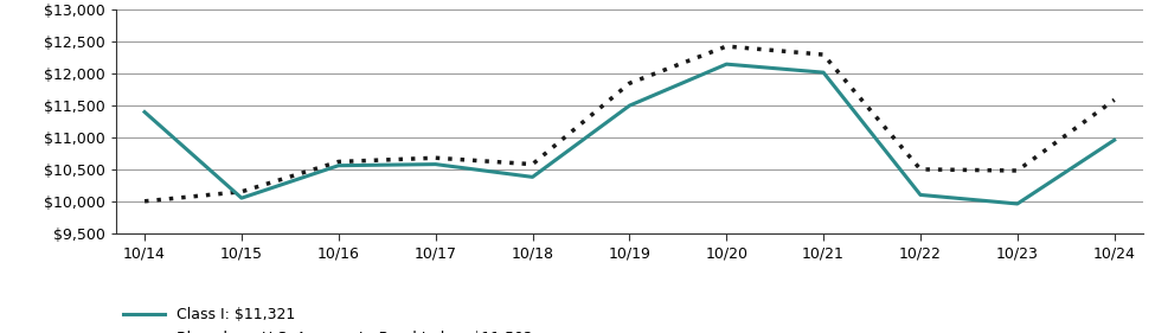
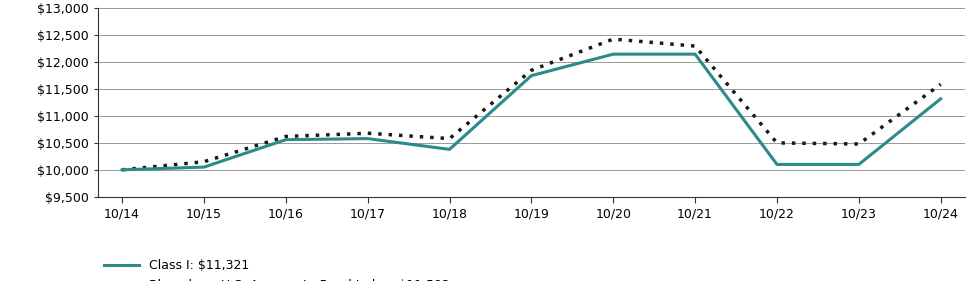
Class I: $11,321/10/14: $11,400 -> $10,000
Class I: $11,321/10/19: $11,500 -> $11,750
Class I: $11,321/10/21: $12,020 -> $12,150
Class I: $11,321/10/23: $9,960 -> $10,100
Class I: $11,321/10/24: $10,960 -> $11,320
